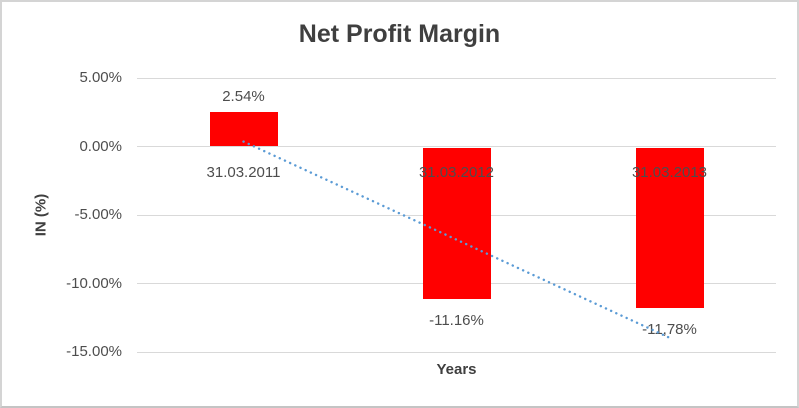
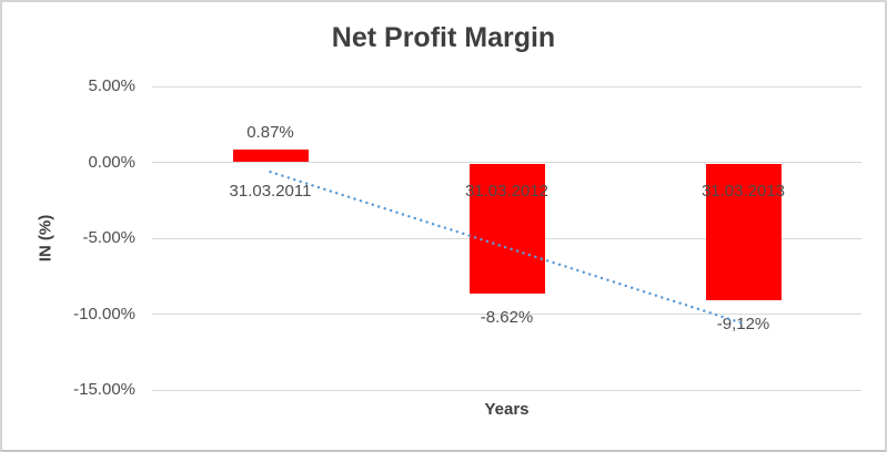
31.03.2011: 2.54% -> 0.87%
31.03.2012: -11.16% -> -8.62%
31.03.2013: -11,78% -> -9,12%
